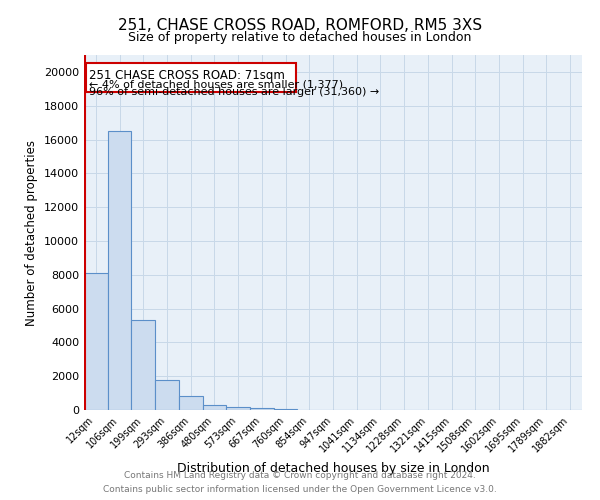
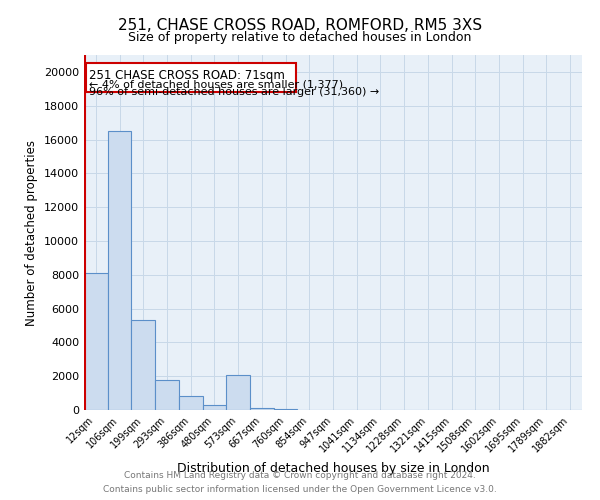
573sqm: 200 -> 2100
